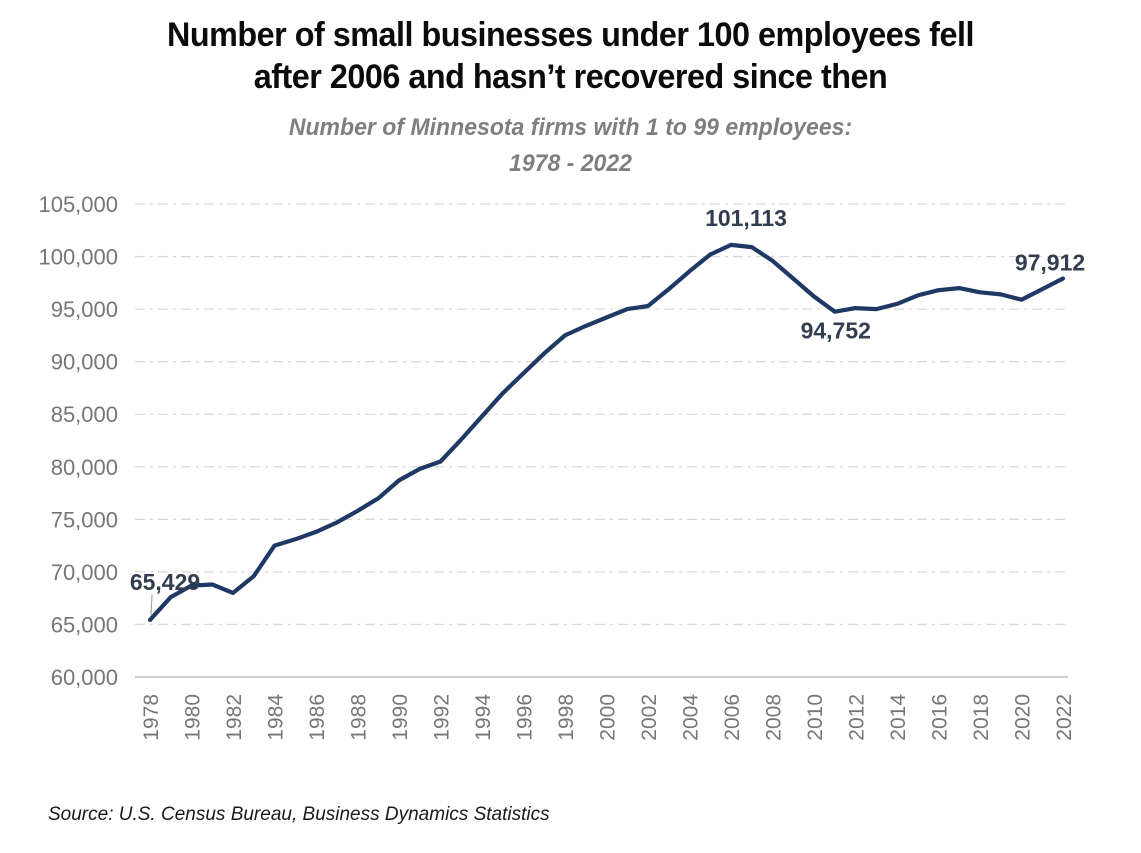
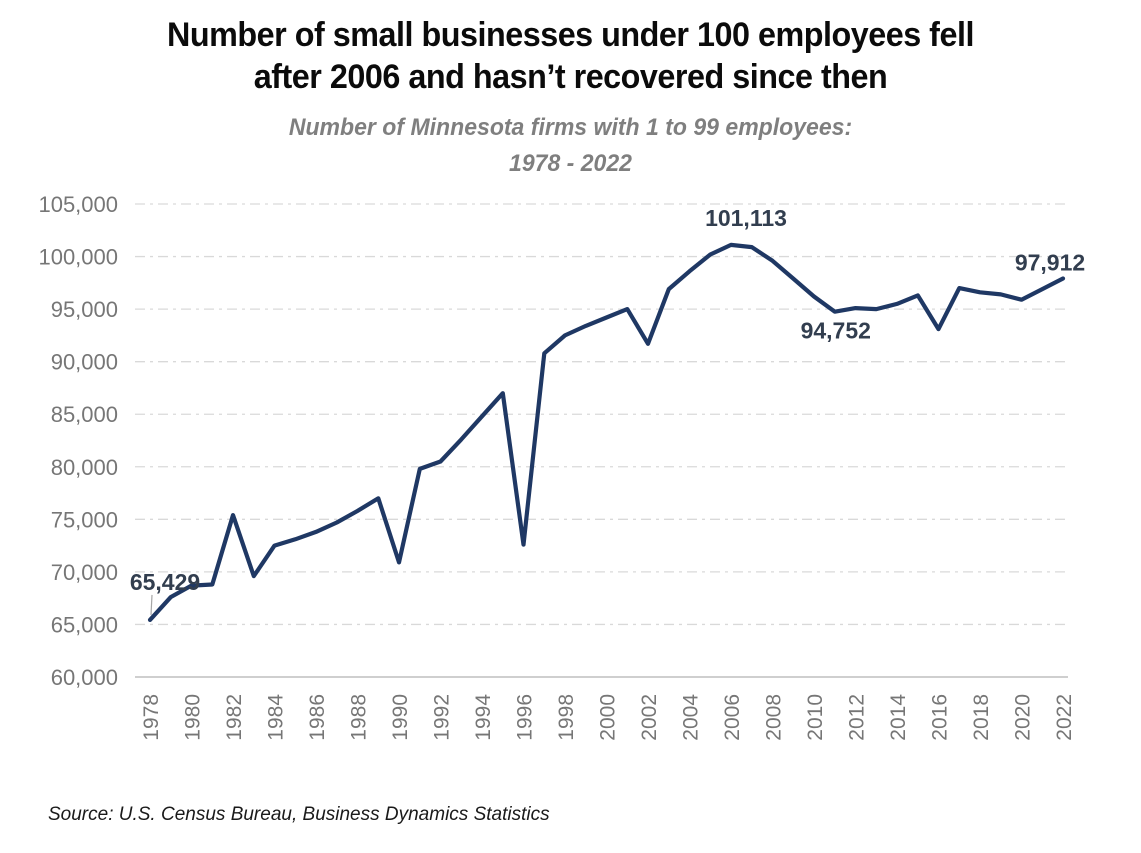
1982: 68000 -> 75400
1990: 78700 -> 70900
1996: 88900 -> 72600
2002: 95300 -> 91700
2016: 96800 -> 93100
